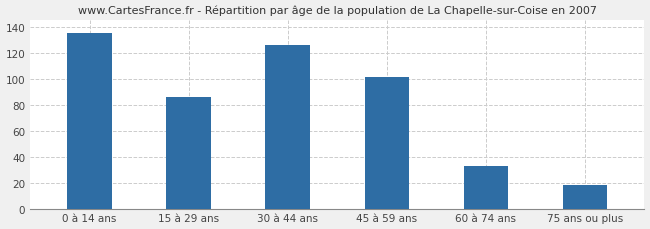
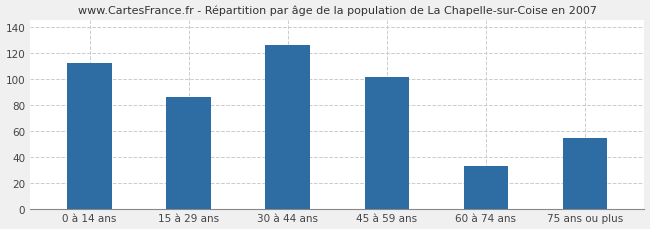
0 à 14 ans: 135 -> 112
75 ans ou plus: 18 -> 54
